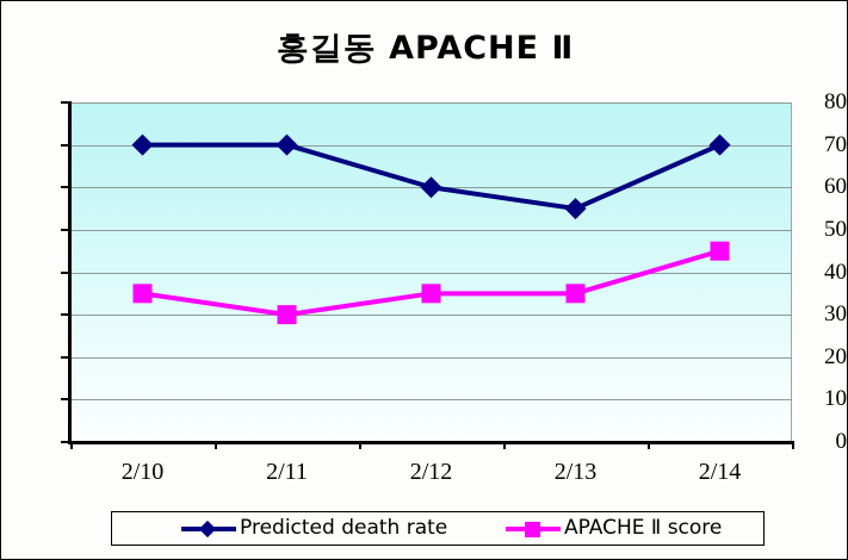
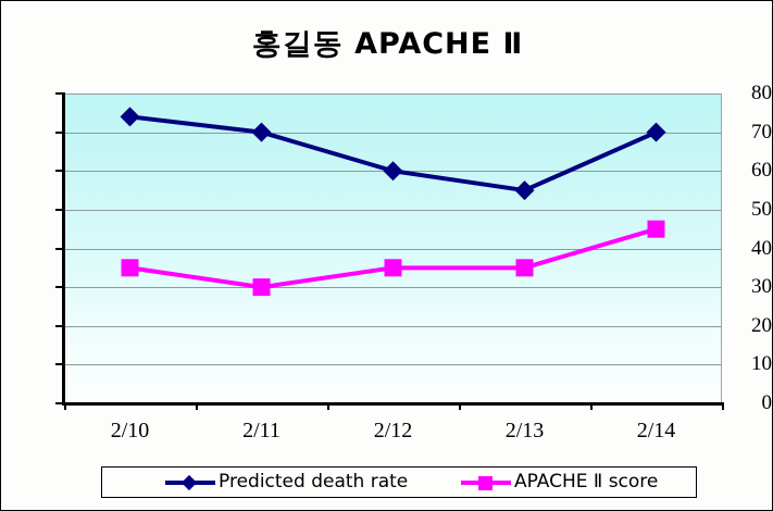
Predicted death rate/2/10: 70 -> 74
